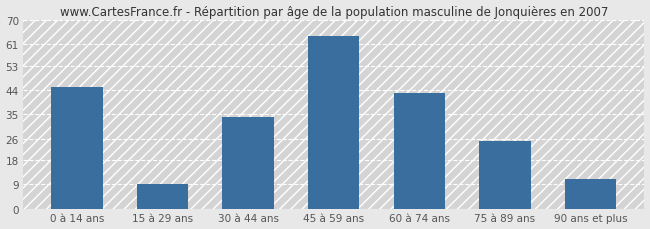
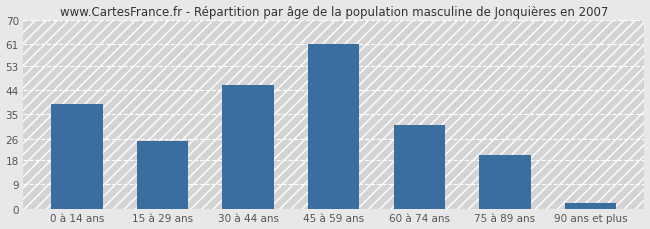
0 à 14 ans: 45 -> 39
15 à 29 ans: 9 -> 25
30 à 44 ans: 34 -> 46
45 à 59 ans: 64 -> 61
60 à 74 ans: 43 -> 31
75 à 89 ans: 25 -> 20
90 ans et plus: 11 -> 2
